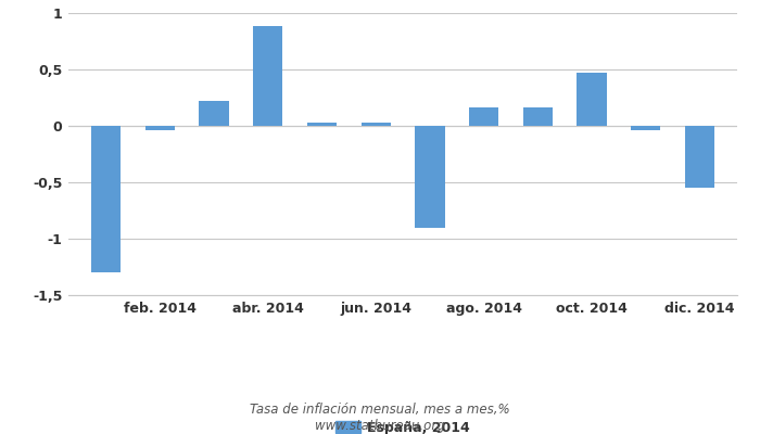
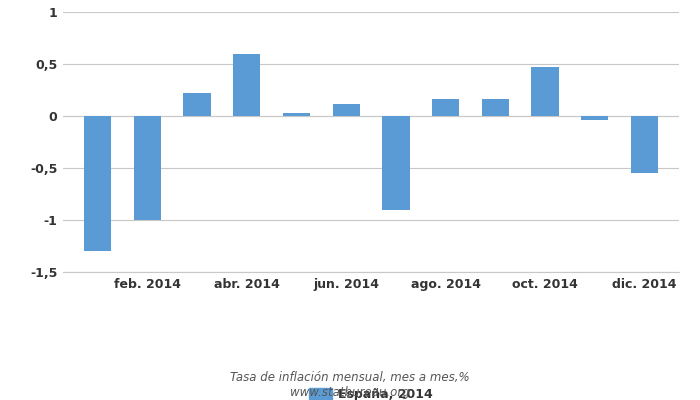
feb. 2014: -0,04 -> -1,00
abr. 2014: 0,88 -> 0,60
jun. 2014: 0,03 -> 0,12
